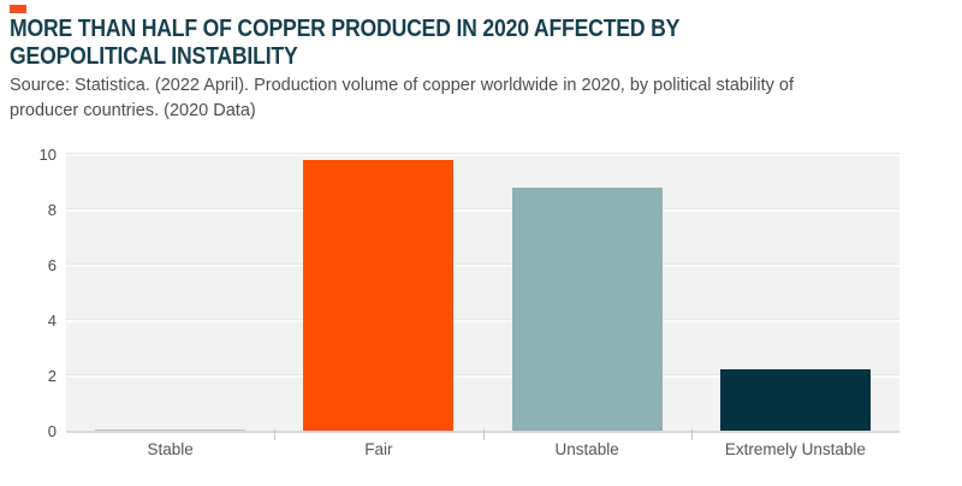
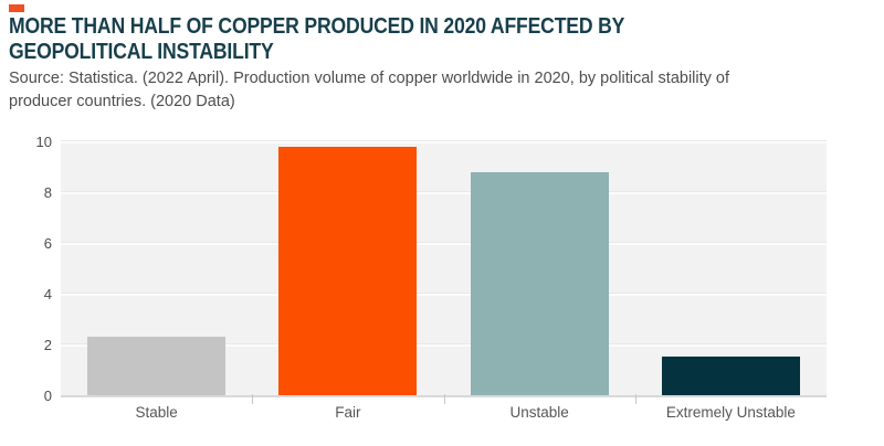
Stable: 0.1 -> 2.3
Extremely Unstable: 2.2 -> 1.5
